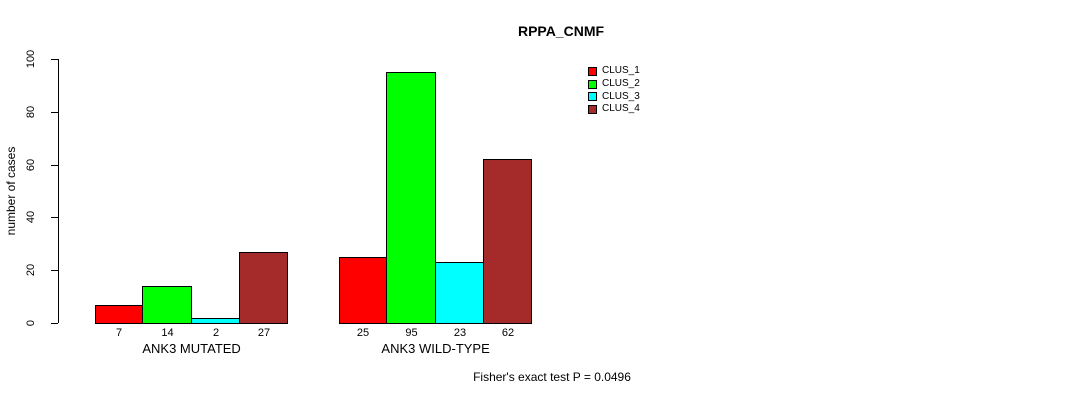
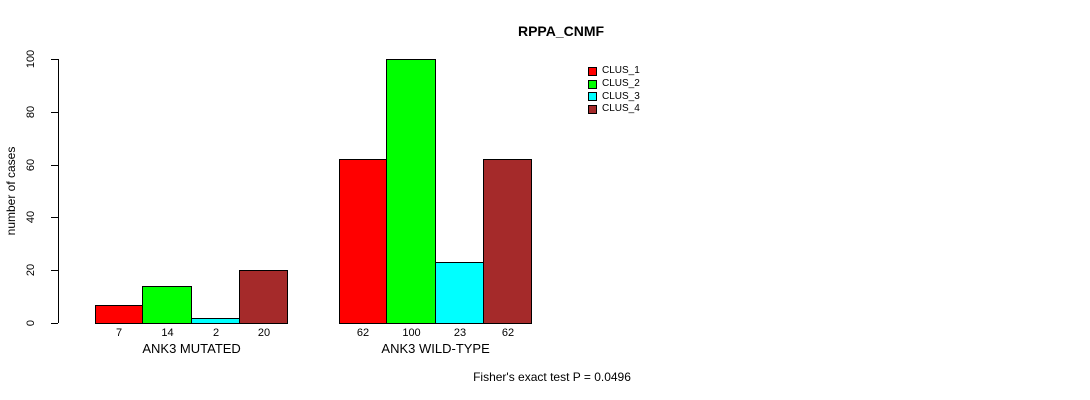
CLUS_4/ANK3 MUTATED: 27 -> 20
CLUS_1/ANK3 WILD-TYPE: 25 -> 62
CLUS_2/ANK3 WILD-TYPE: 95 -> 100
